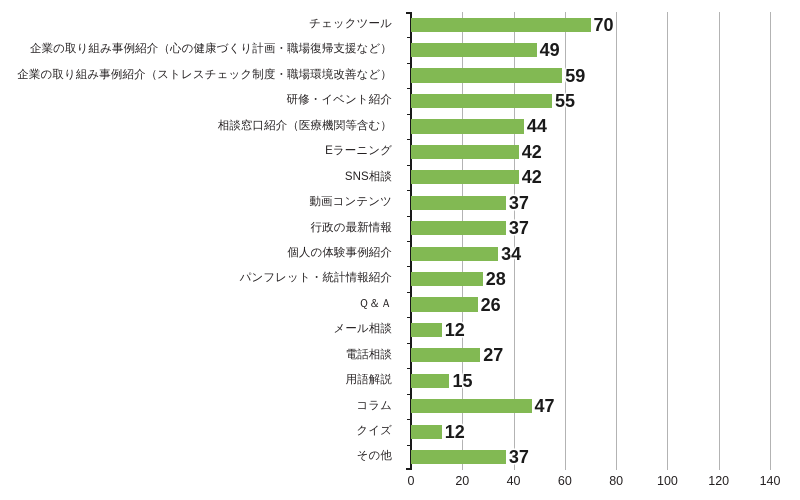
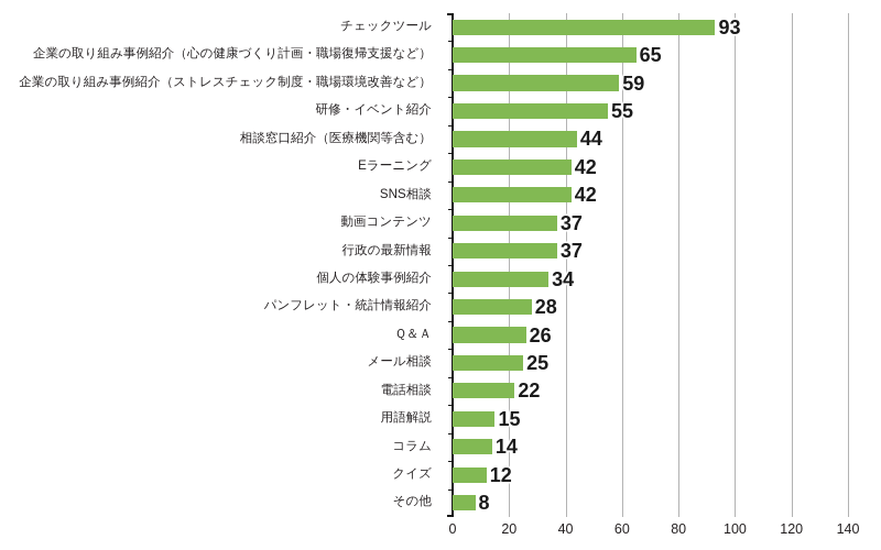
チェックツール: 70 -> 93
企業の取り組み事例紹介（心の健康づくり計画・職場復帰支援など）: 49 -> 65
メール相談: 12 -> 25
電話相談: 27 -> 22
コラム: 47 -> 14
その他: 37 -> 8
